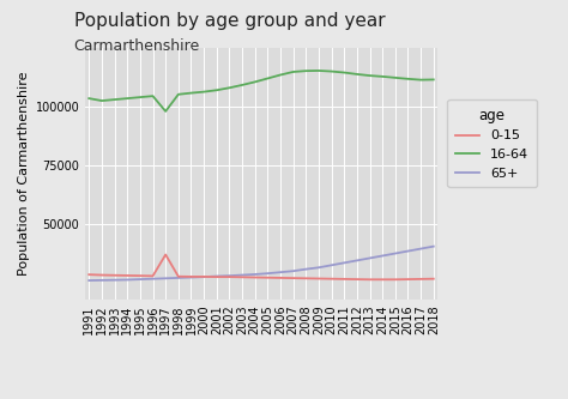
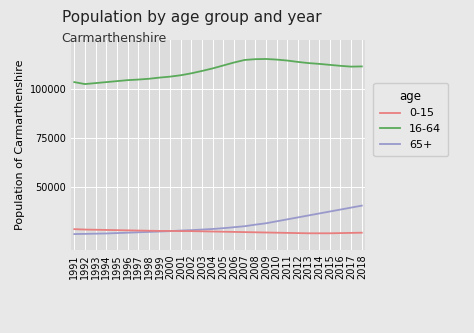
0-15/1997: 37000 -> 28000
16-64/1997: 98000 -> 105000
